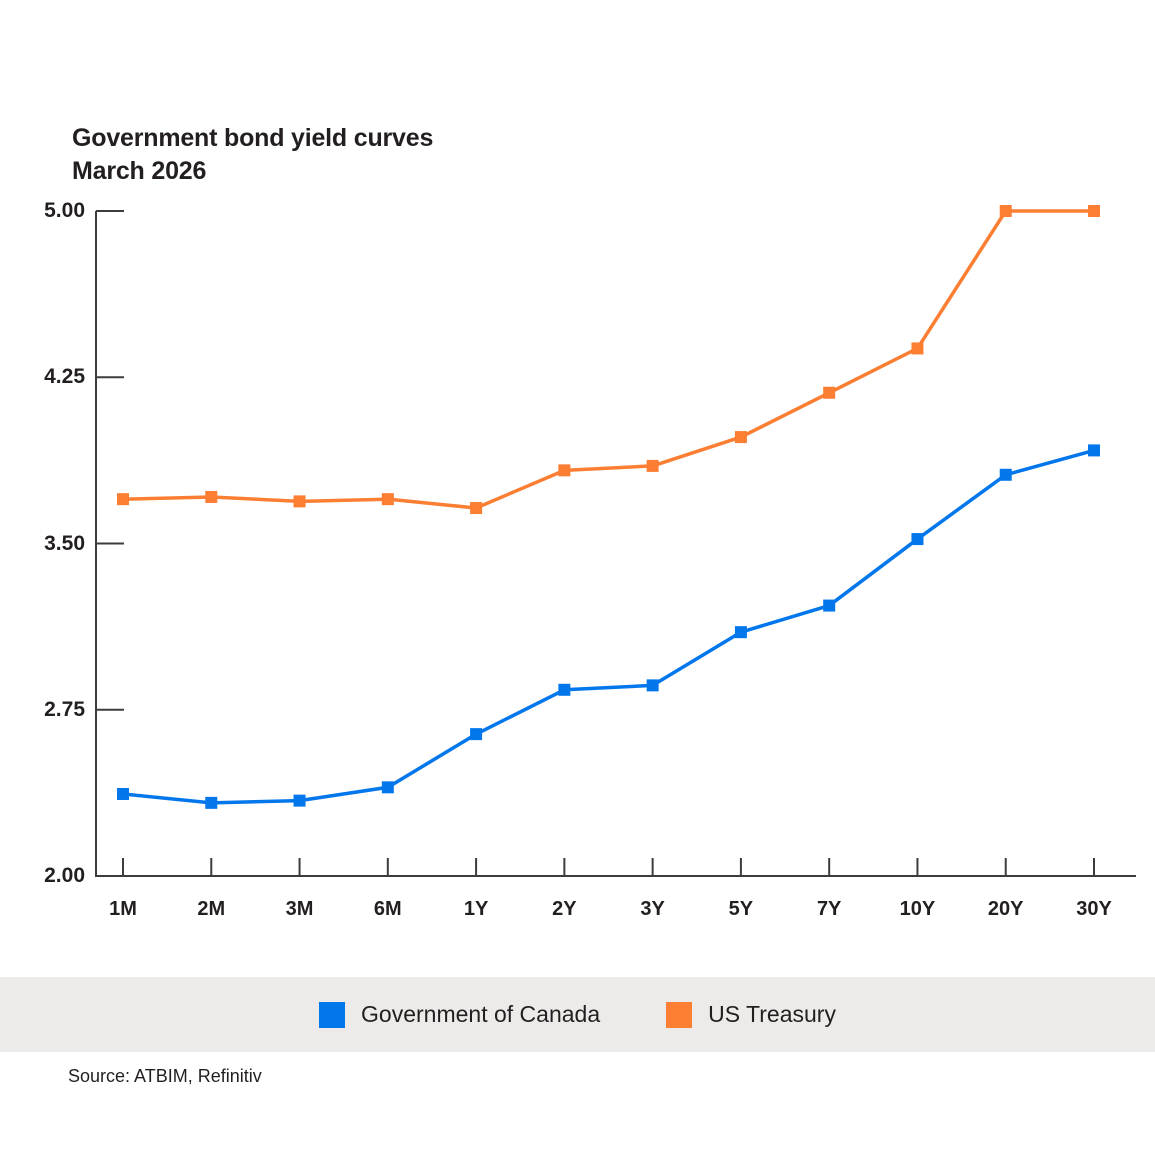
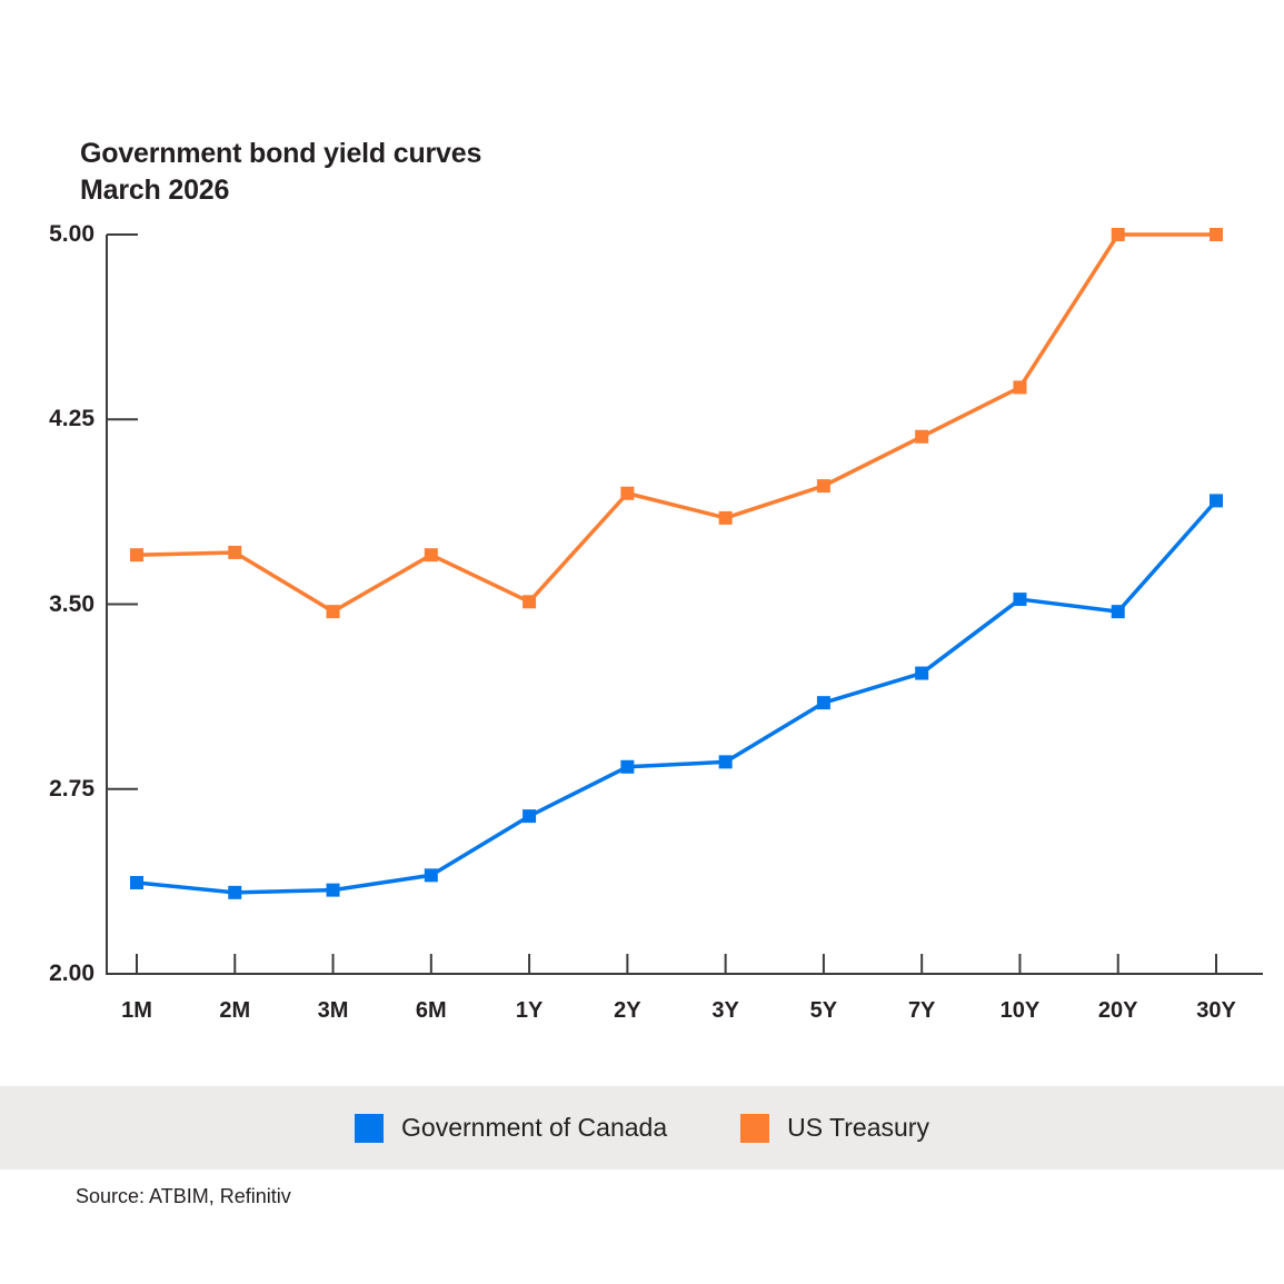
US Treasury/3M: 3.69 -> 3.47
US Treasury/1Y: 3.66 -> 3.51
US Treasury/2Y: 3.83 -> 3.95
Government of Canada/20Y: 3.81 -> 3.47
